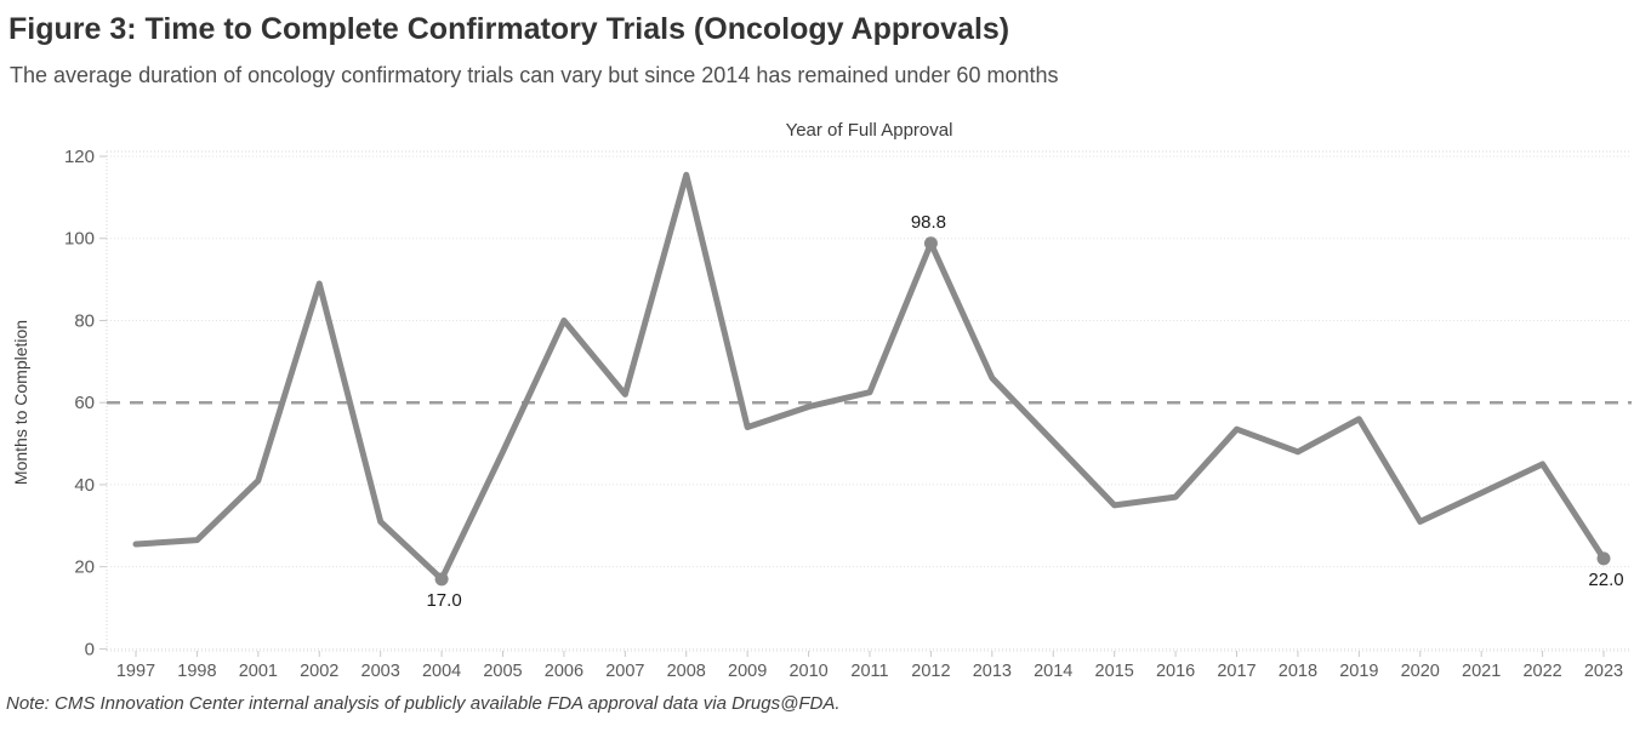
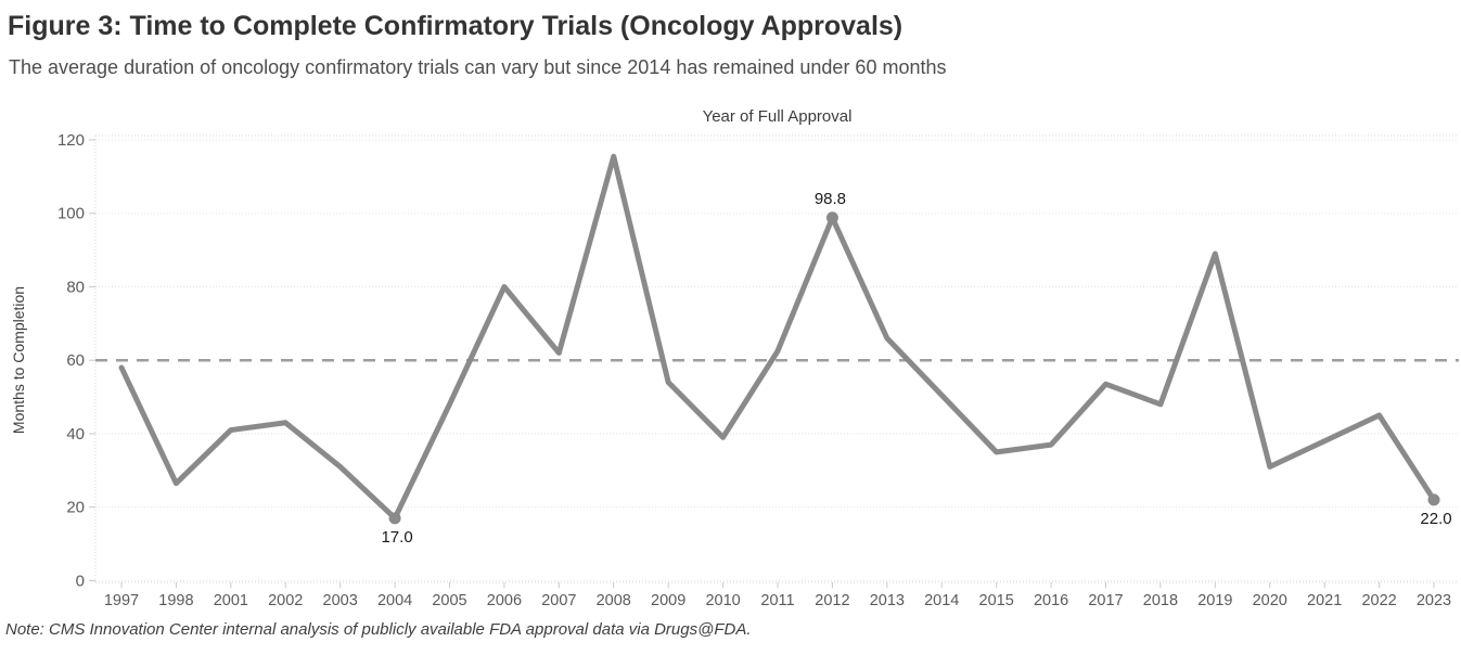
1997: 26 -> 58
2002: 89 -> 43
2010: 59 -> 39
2019: 56 -> 89
